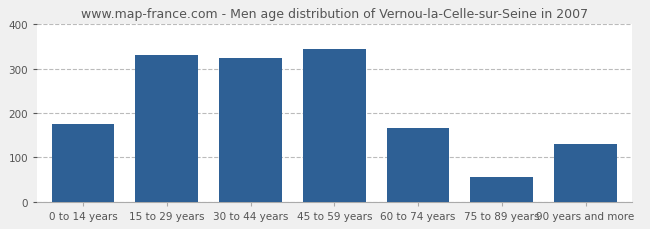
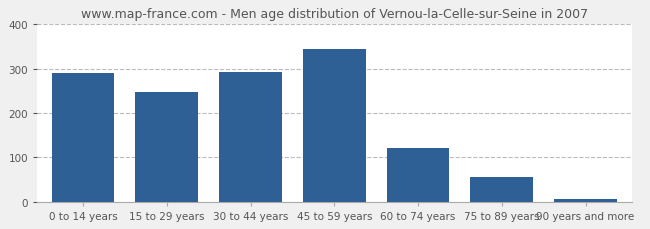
0 to 14 years: 175 -> 290
15 to 29 years: 330 -> 248
30 to 44 years: 325 -> 293
60 to 74 years: 165 -> 122
90 years and more: 130 -> 5
